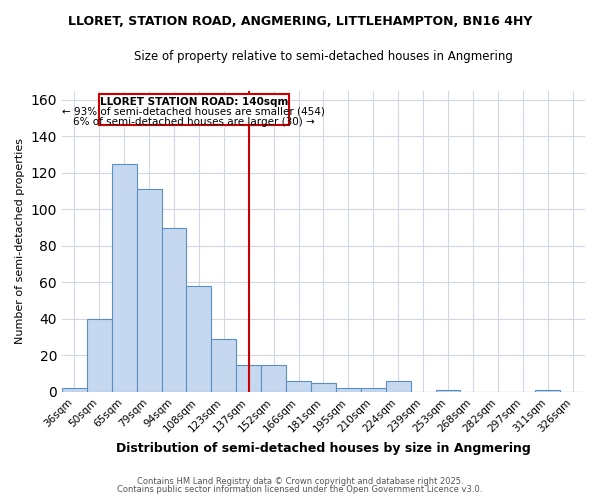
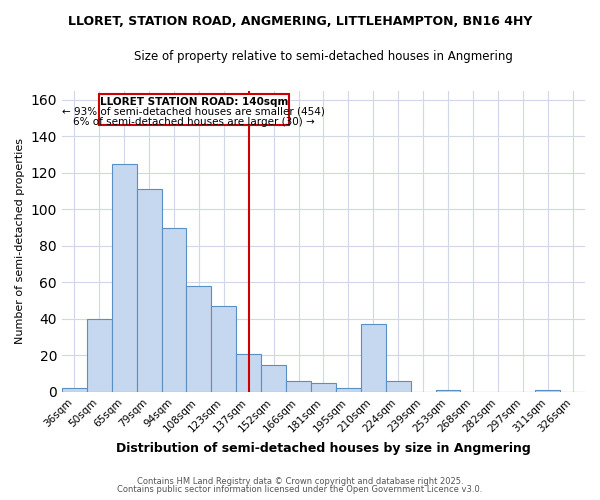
123sqm: 29 -> 47
137sqm: 15 -> 21
210sqm: 2 -> 37
